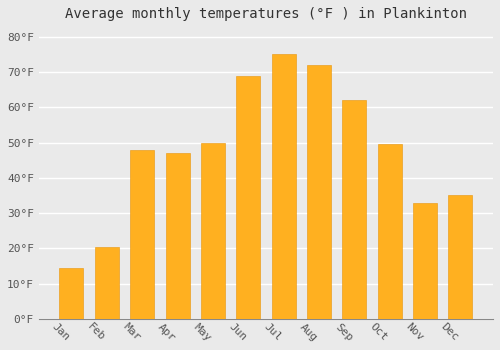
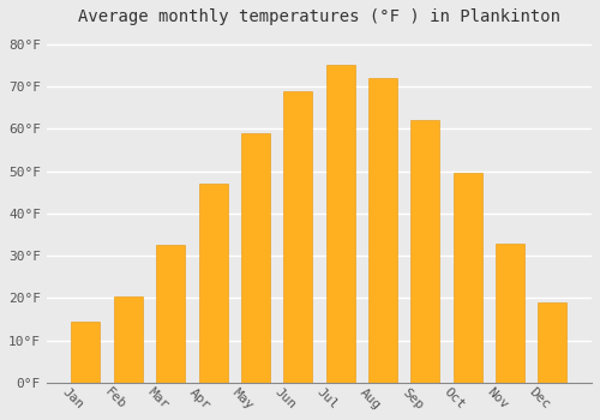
Mar: 48.0°F -> 32.5°F
May: 50.0°F -> 59.0°F
Dec: 35.0°F -> 19.0°F
